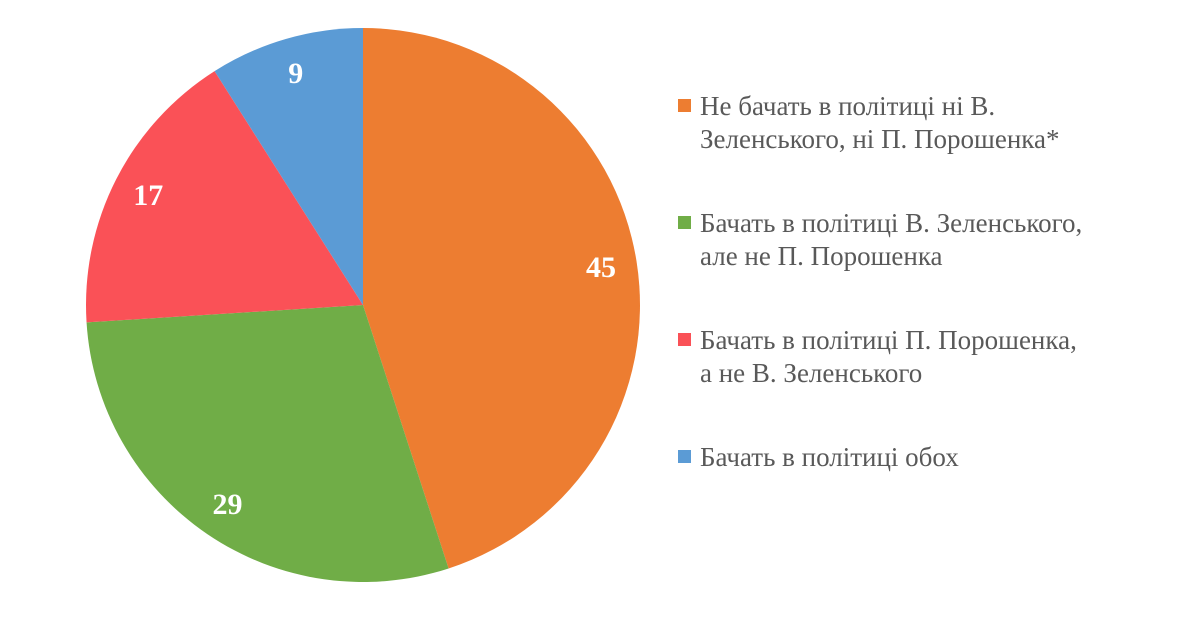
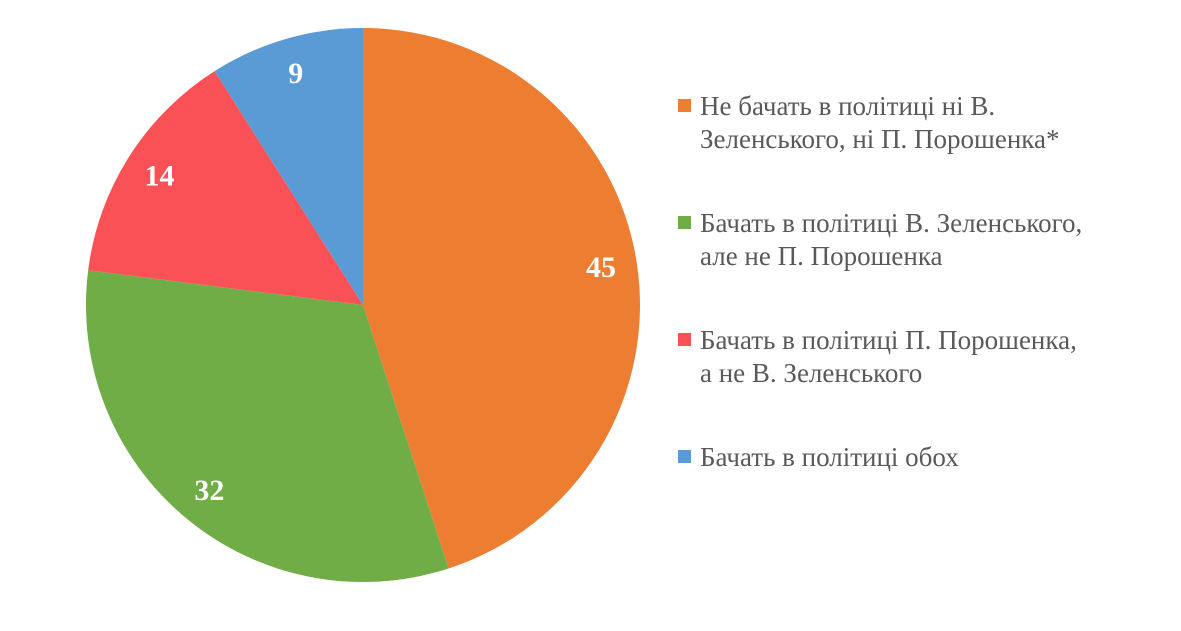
Бачать в політиці В. Зеленського, але не П. Порошенка: 29 -> 32
Бачать в політиці П. Порошенка, а не В. Зеленського: 17 -> 14
